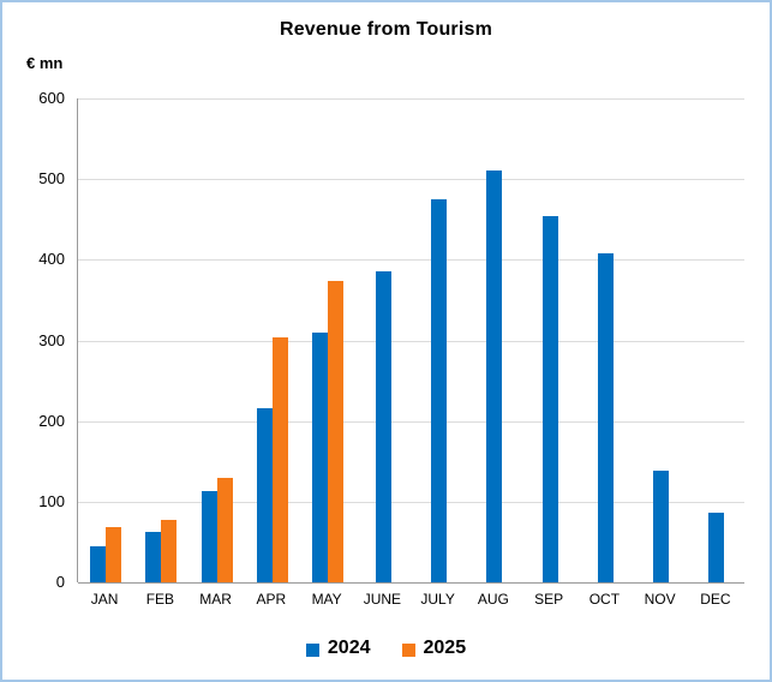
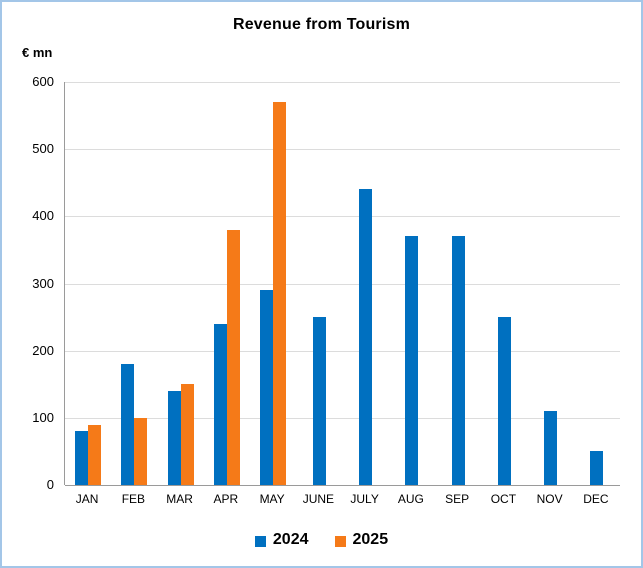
2024/JAN: 40 -> 80
2025/JAN: 70 -> 90
2024/FEB: 60 -> 180
2025/FEB: 80 -> 100
2024/MAR: 110 -> 140
2025/MAR: 130 -> 150
2024/APR: 220 -> 240
2025/APR: 300 -> 380
2024/MAY: 310 -> 290
2025/MAY: 370 -> 570
2024/JUNE: 380 -> 250
2024/JULY: 480 -> 440
2024/AUG: 510 -> 370
2024/SEP: 450 -> 370
2024/OCT: 410 -> 250
2024/NOV: 140 -> 110
2024/DEC: 90 -> 50
